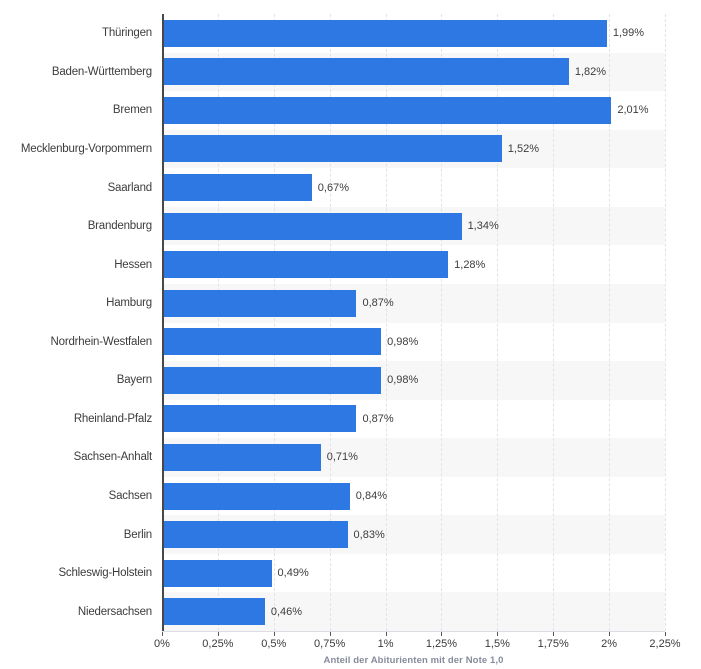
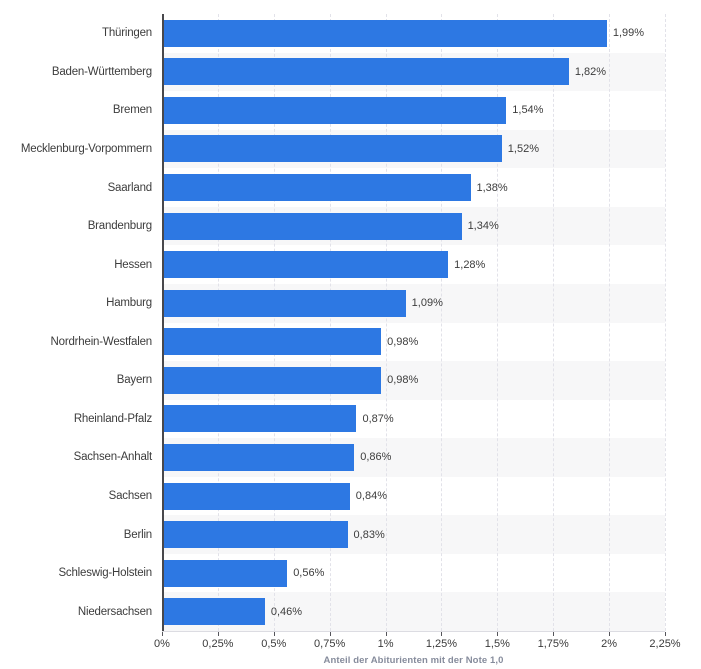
Bremen: 2,01% -> 1,54%
Saarland: 0,67% -> 1,38%
Hamburg: 0,87% -> 1,09%
Sachsen-Anhalt: 0,71% -> 0,86%
Schleswig-Holstein: 0,49% -> 0,56%
